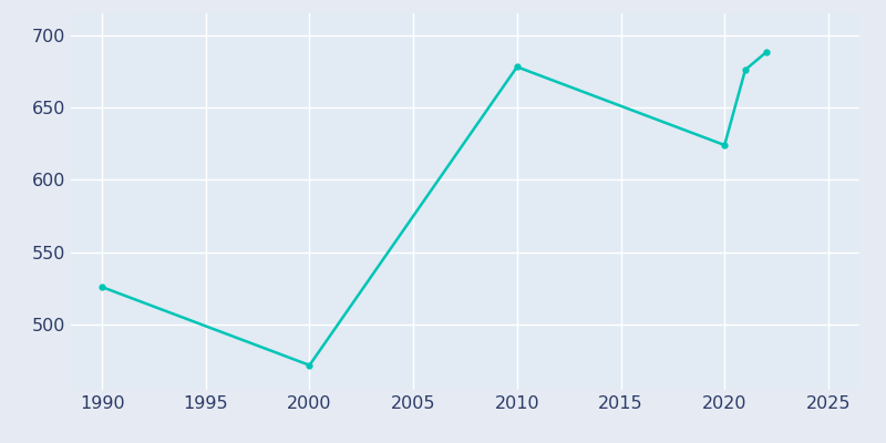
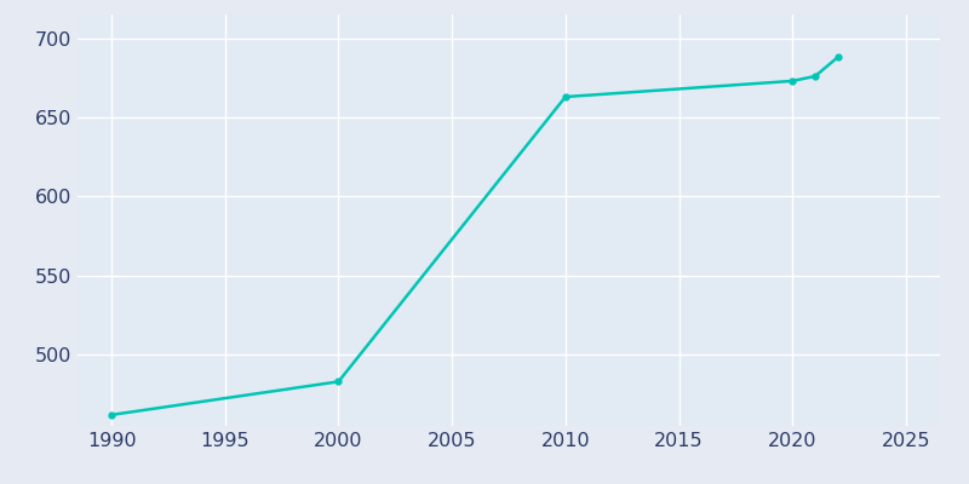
1990: 526 -> 462
2000: 472 -> 483
2010: 678 -> 663
2020: 624 -> 673
